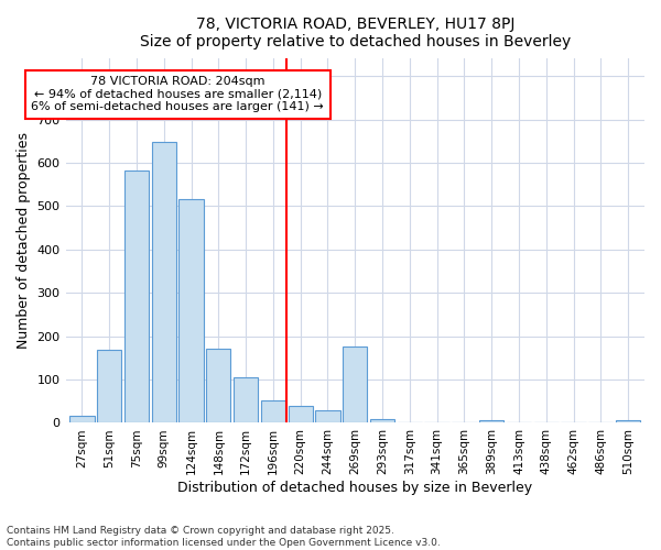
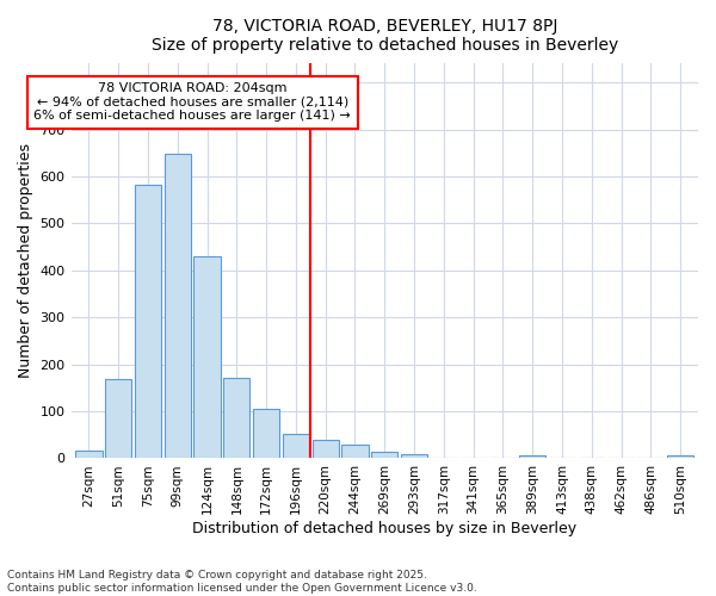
124sqm: 515 -> 430
269sqm: 175 -> 14
